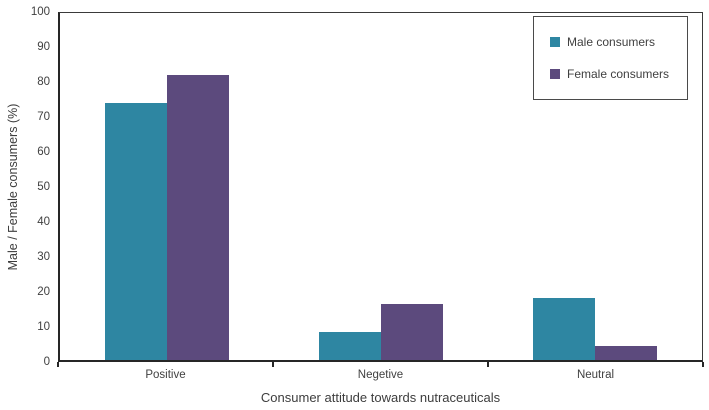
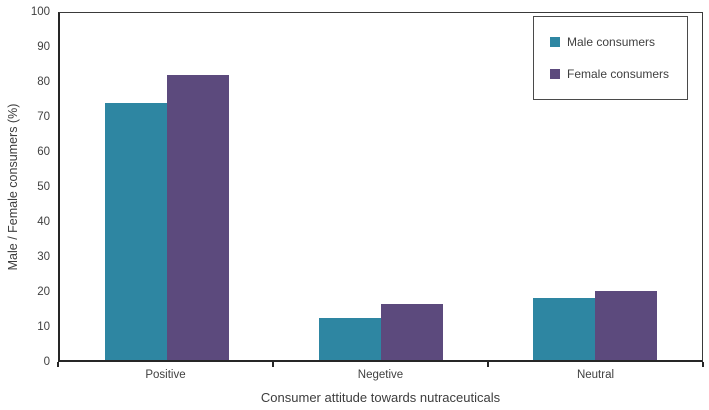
Male consumers/Negetive: 8 -> 12
Female consumers/Neutral: 4 -> 20
